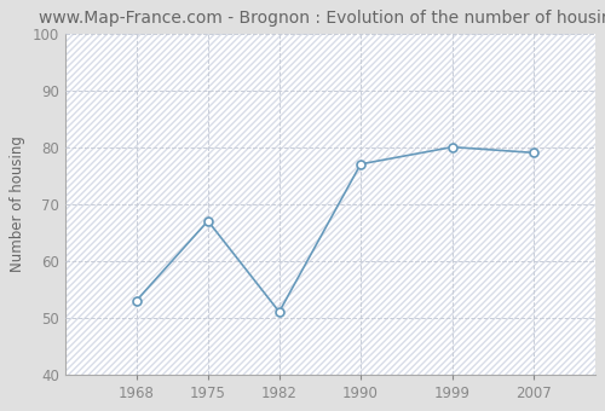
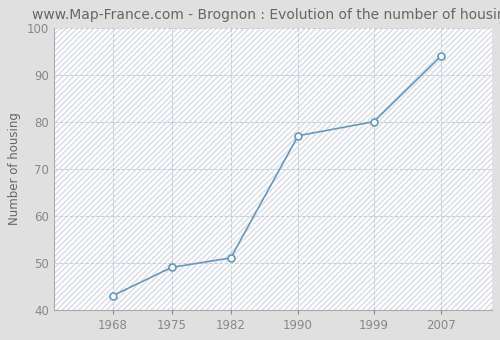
1968: 53 -> 43
1975: 67 -> 49
2007: 79 -> 94
